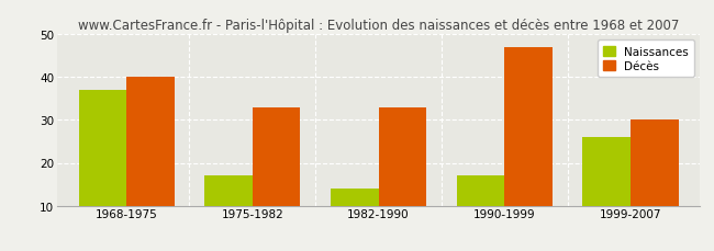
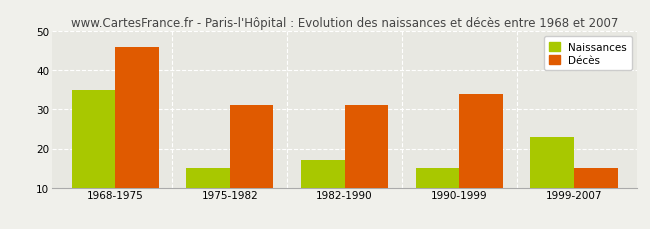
Naissances/1968-1975: 37 -> 35
Décès/1968-1975: 40 -> 46
Naissances/1975-1982: 17 -> 15
Décès/1975-1982: 33 -> 31
Naissances/1982-1990: 14 -> 17
Décès/1982-1990: 33 -> 31
Naissances/1990-1999: 17 -> 15
Décès/1990-1999: 47 -> 34
Naissances/1999-2007: 26 -> 23
Décès/1999-2007: 30 -> 15
